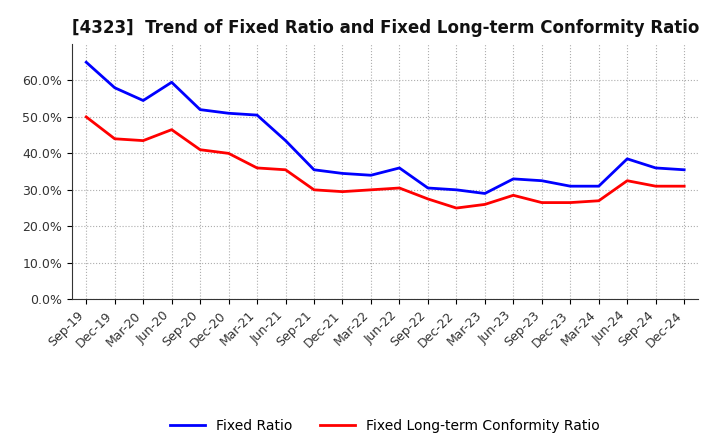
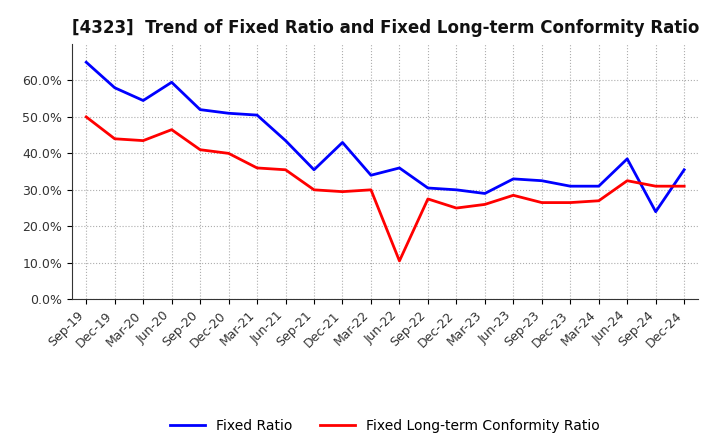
Fixed Ratio/Dec-21: 34.5% -> 43.0%
Fixed Long-term Conformity Ratio/Jun-22: 30.5% -> 10.5%
Fixed Ratio/Sep-24: 36.0% -> 24.0%
